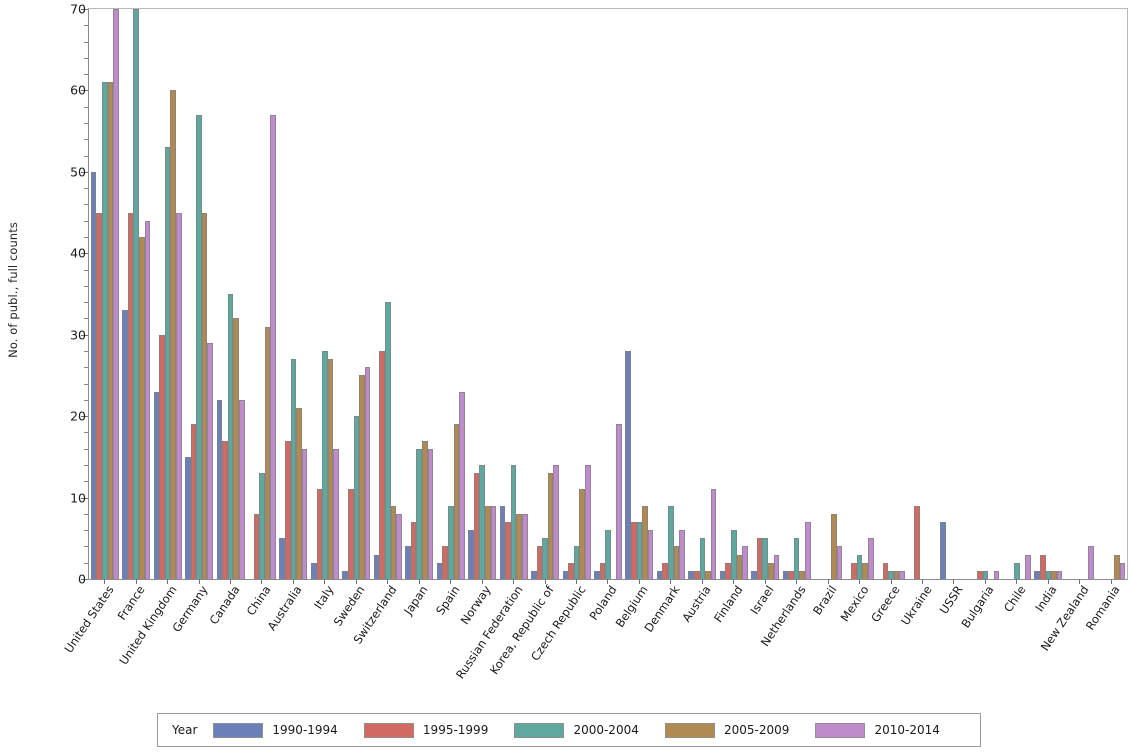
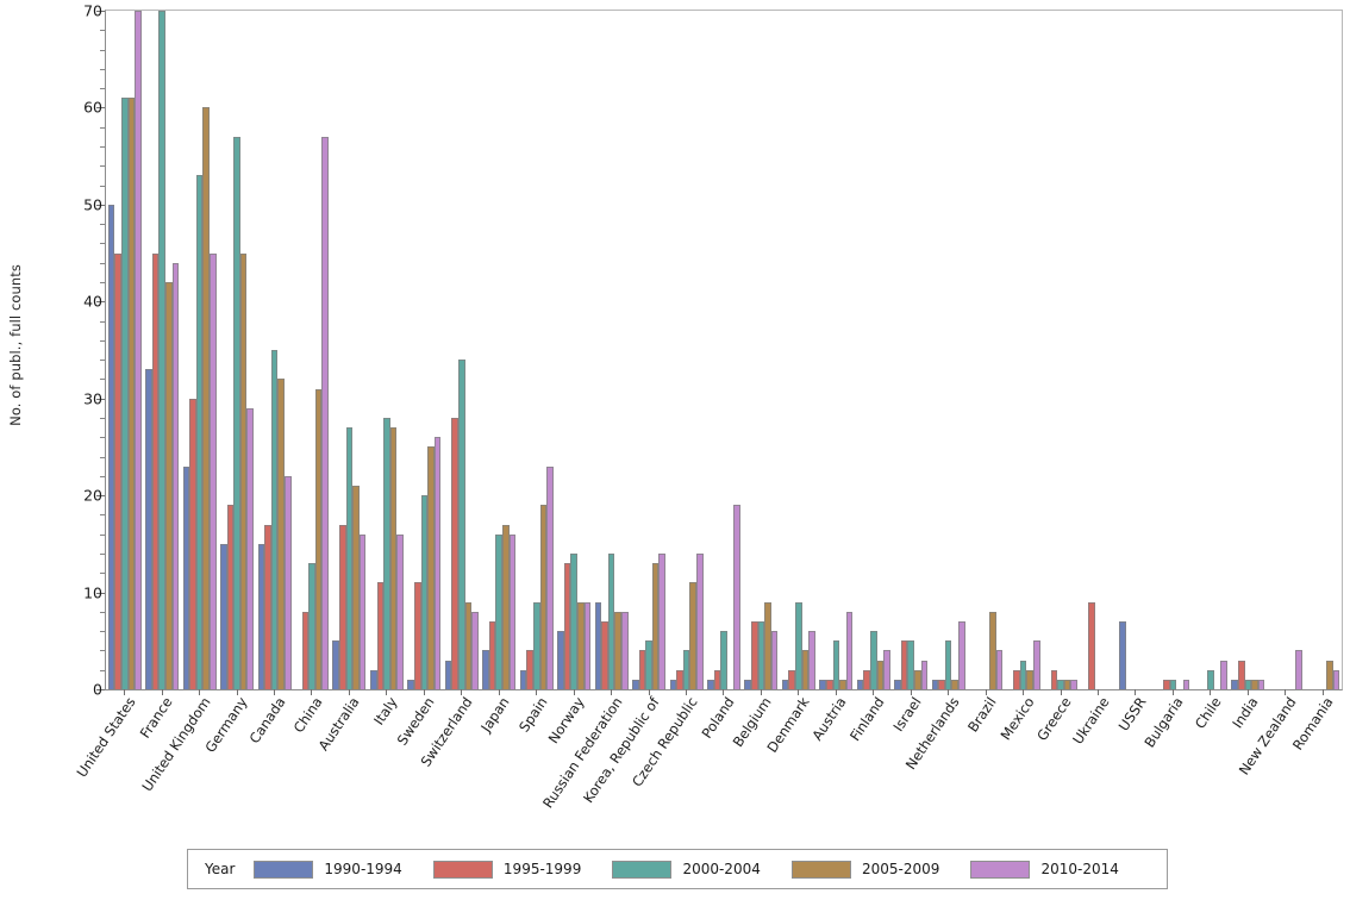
1990-1994/Canada: 22 -> 15
1990-1994/Belgium: 28 -> 1
2010-2014/Austria: 11 -> 8
